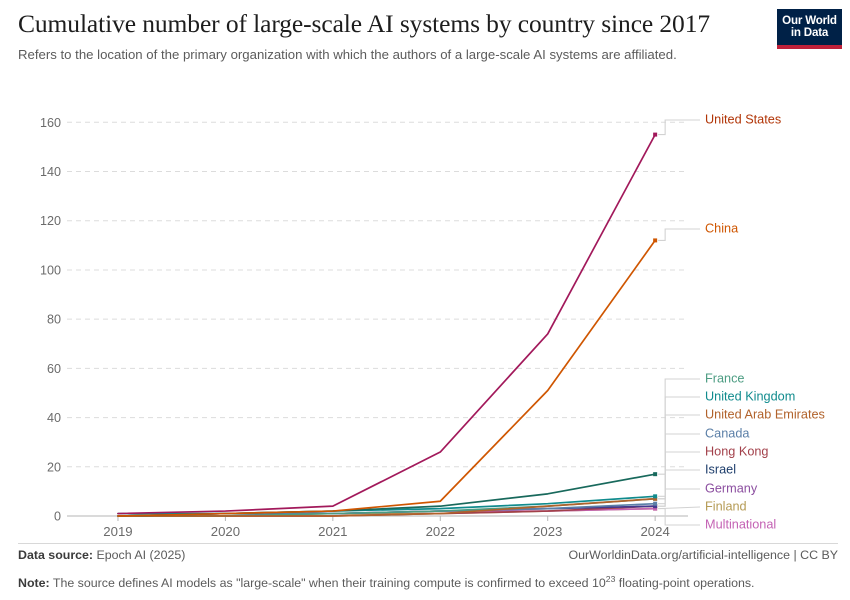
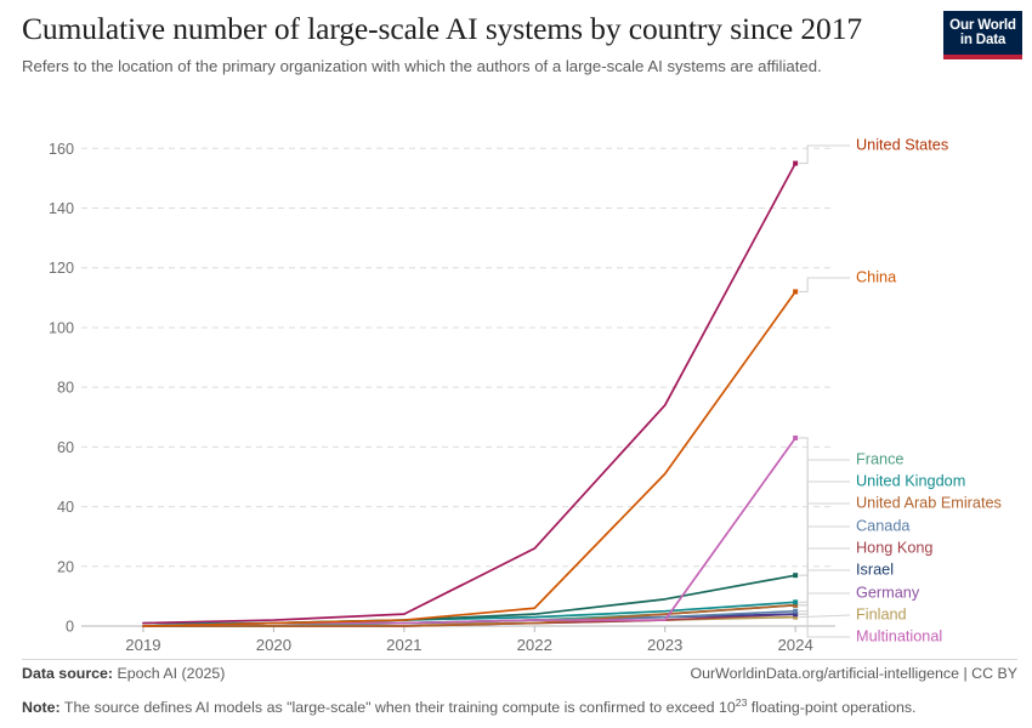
Multinational/2024: 3 -> 63
